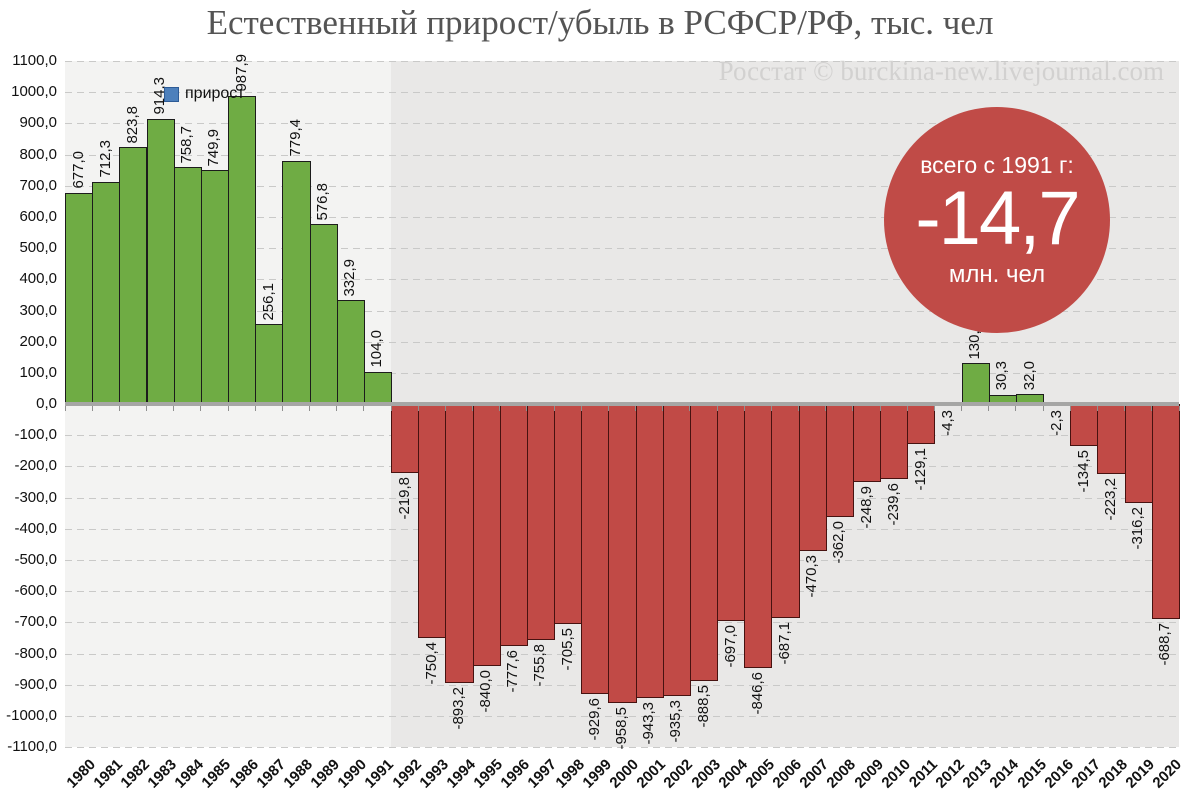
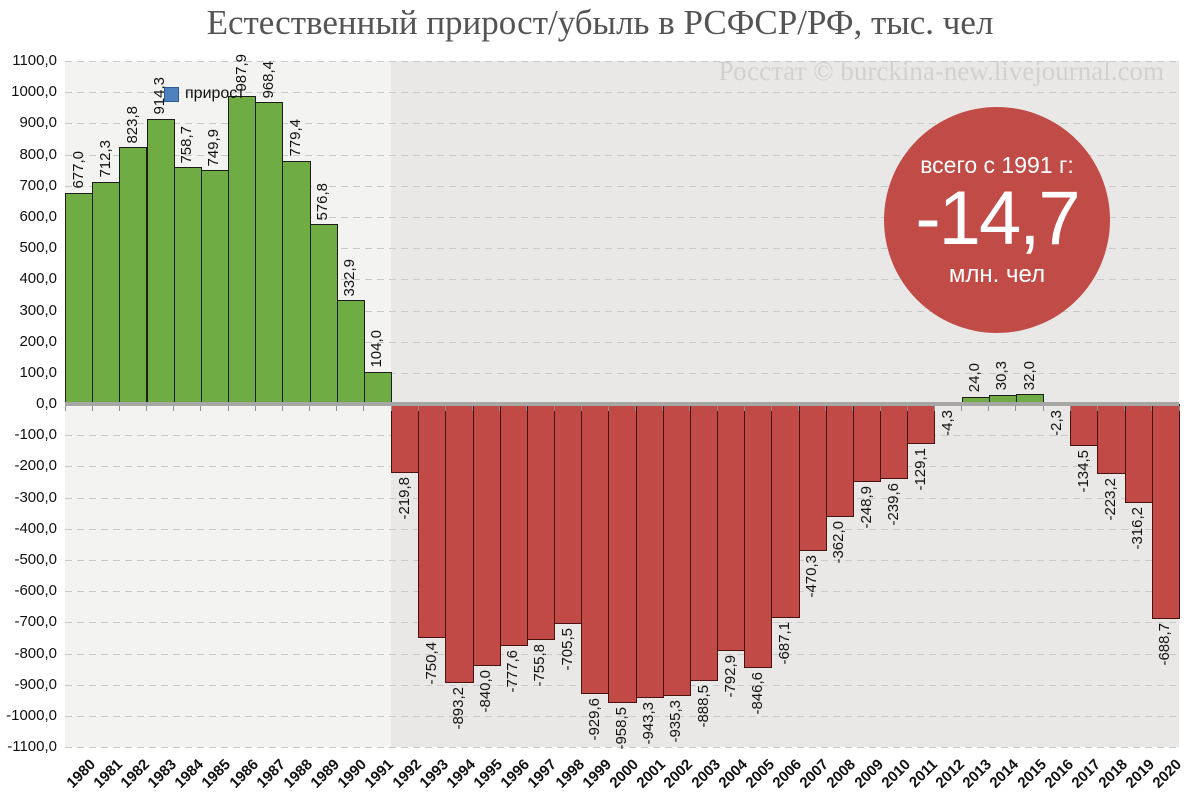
1987: 256,1 -> 968,4
2004: -697,0 -> -792,9
2013: 130,3 -> 24,0
